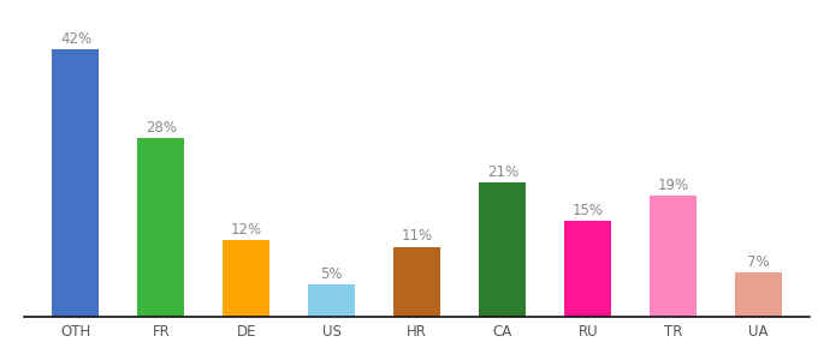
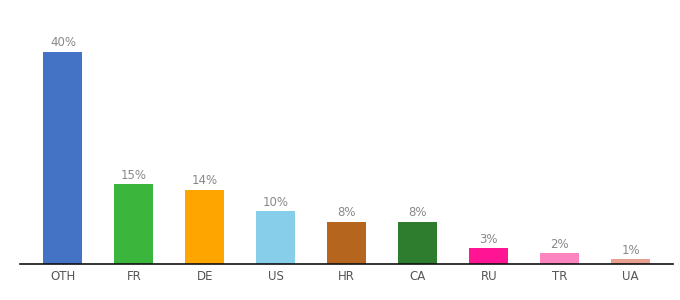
OTH: 42% -> 40%
FR: 28% -> 15%
DE: 12% -> 14%
US: 5% -> 10%
HR: 11% -> 8%
CA: 21% -> 8%
RU: 15% -> 3%
TR: 19% -> 2%
UA: 7% -> 1%
